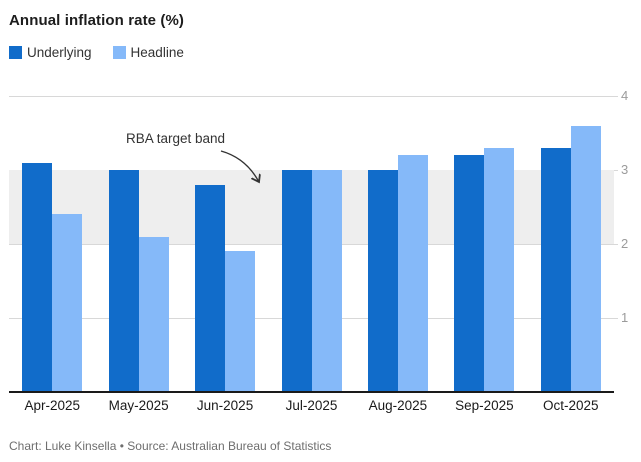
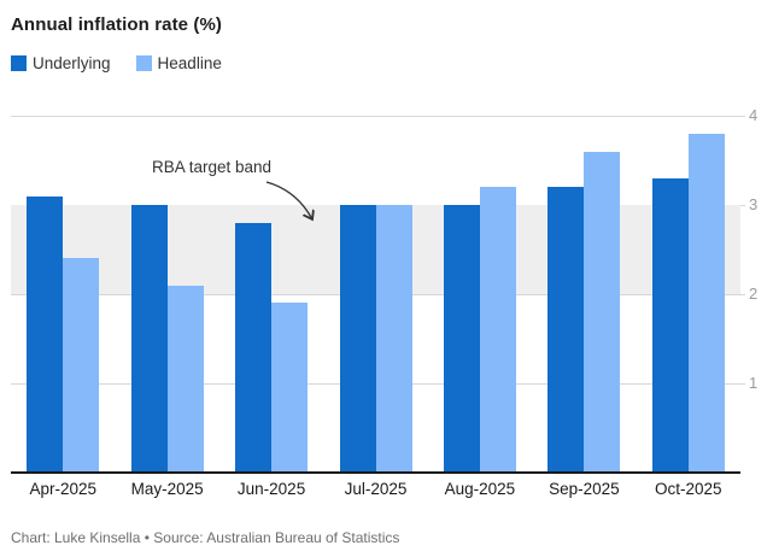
Headline/Sep-2025: 3.3 -> 3.6
Headline/Oct-2025: 3.6 -> 3.8
